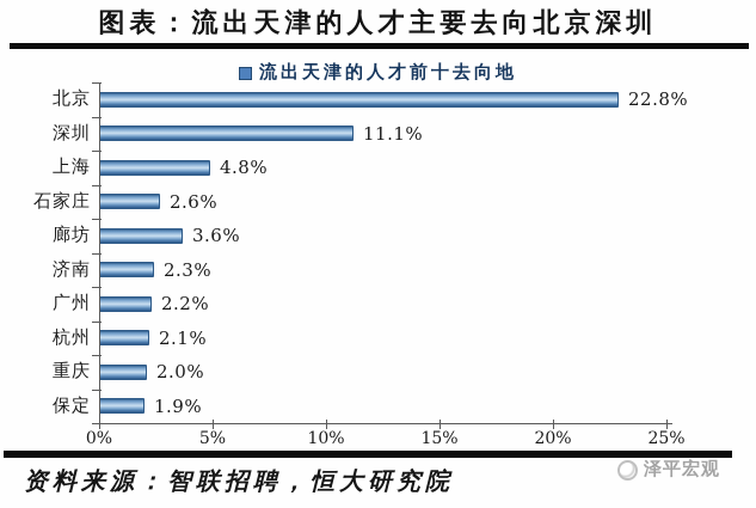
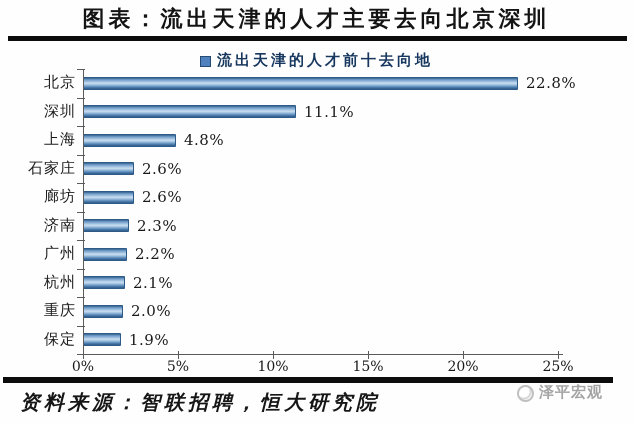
廊坊: 3.6% -> 2.6%
